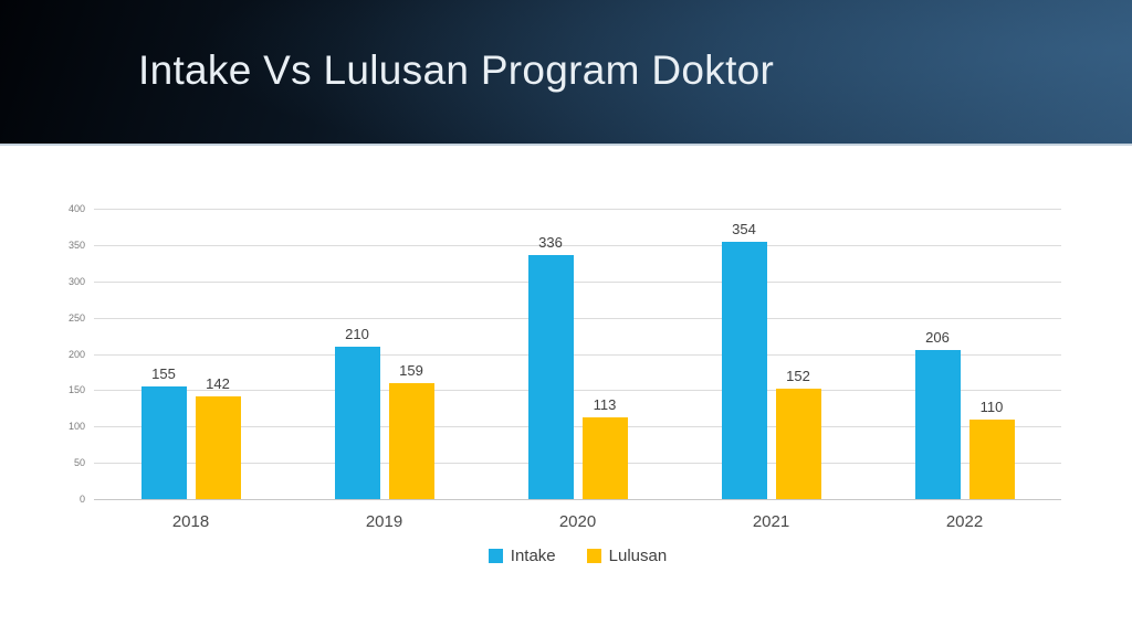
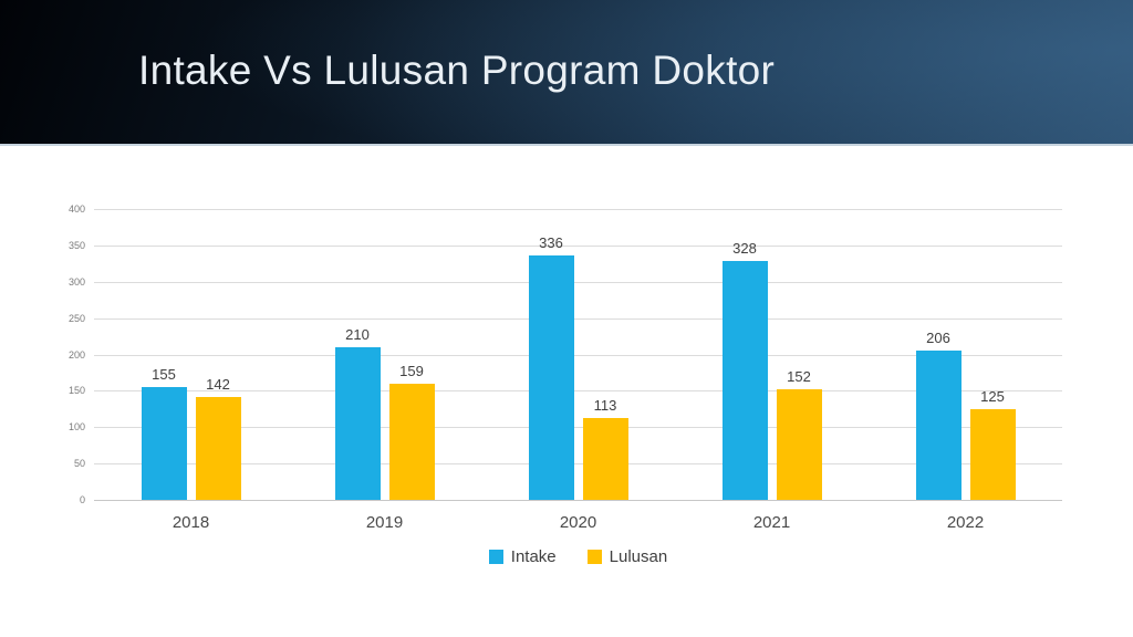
Intake/2021: 354 -> 328
Lulusan/2022: 110 -> 125
